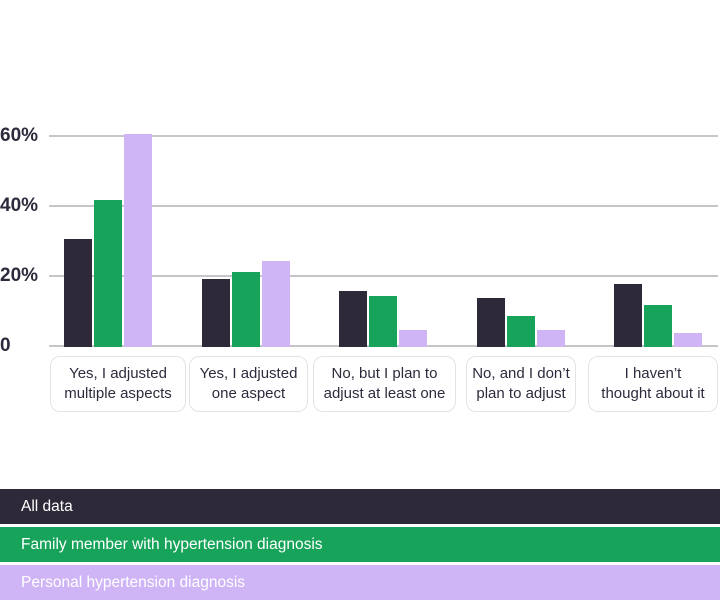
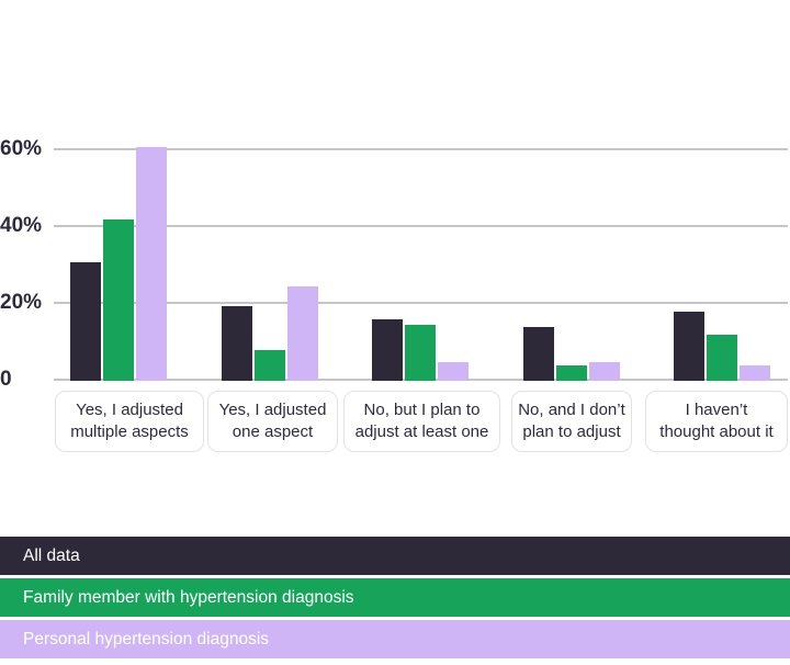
Family member with hypertension diagnosis/Yes, I adjusted one aspect: 22% -> 8%
Family member with hypertension diagnosis/No, and I don’t plan to adjust: 9% -> 4%
